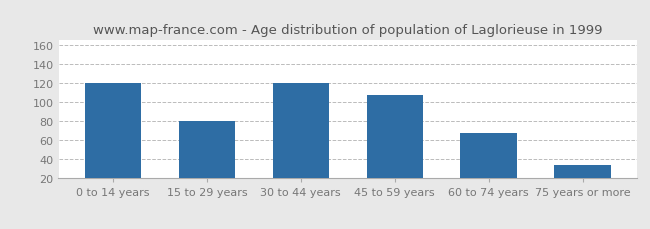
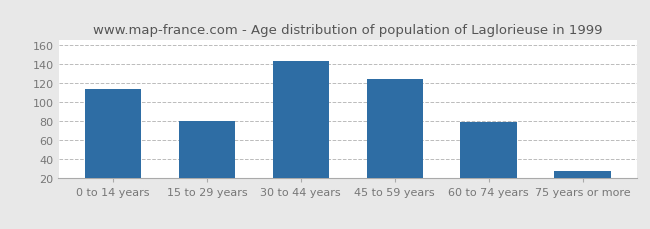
0 to 14 years: 120 -> 114
30 to 44 years: 120 -> 143
45 to 59 years: 108 -> 124
60 to 74 years: 68 -> 79
75 years or more: 34 -> 28
